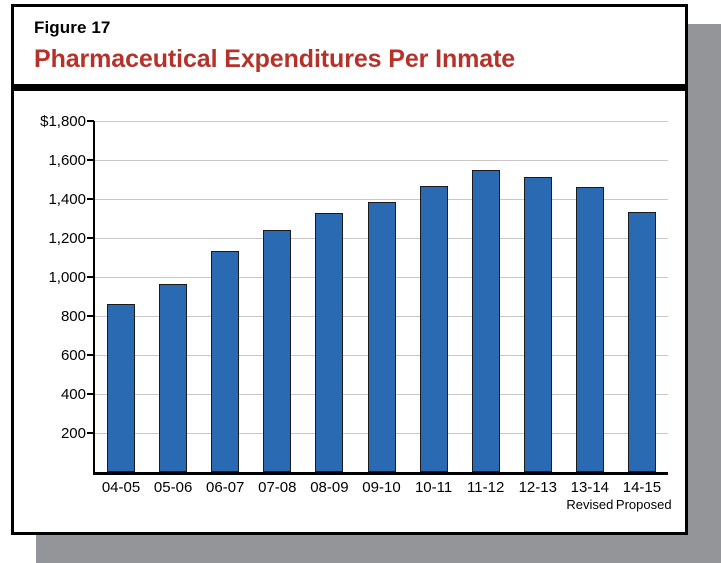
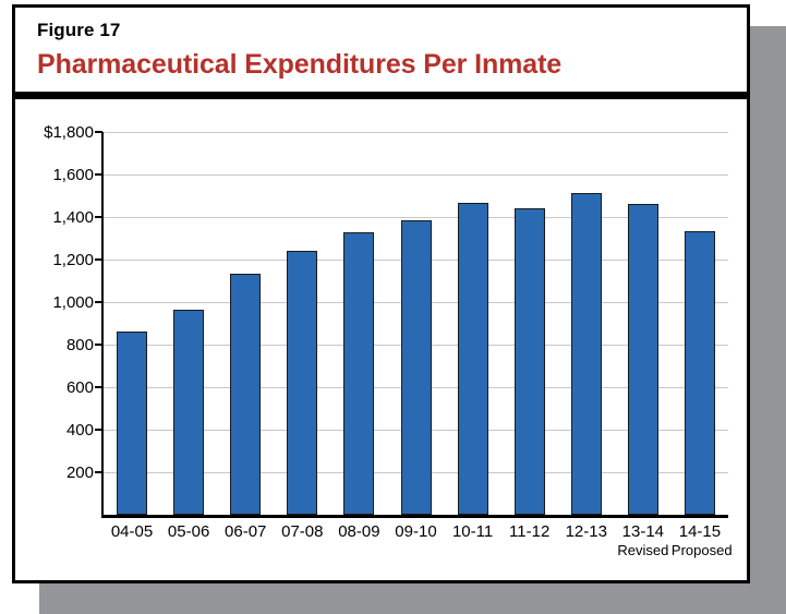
11-12: $1550 -> $1440
